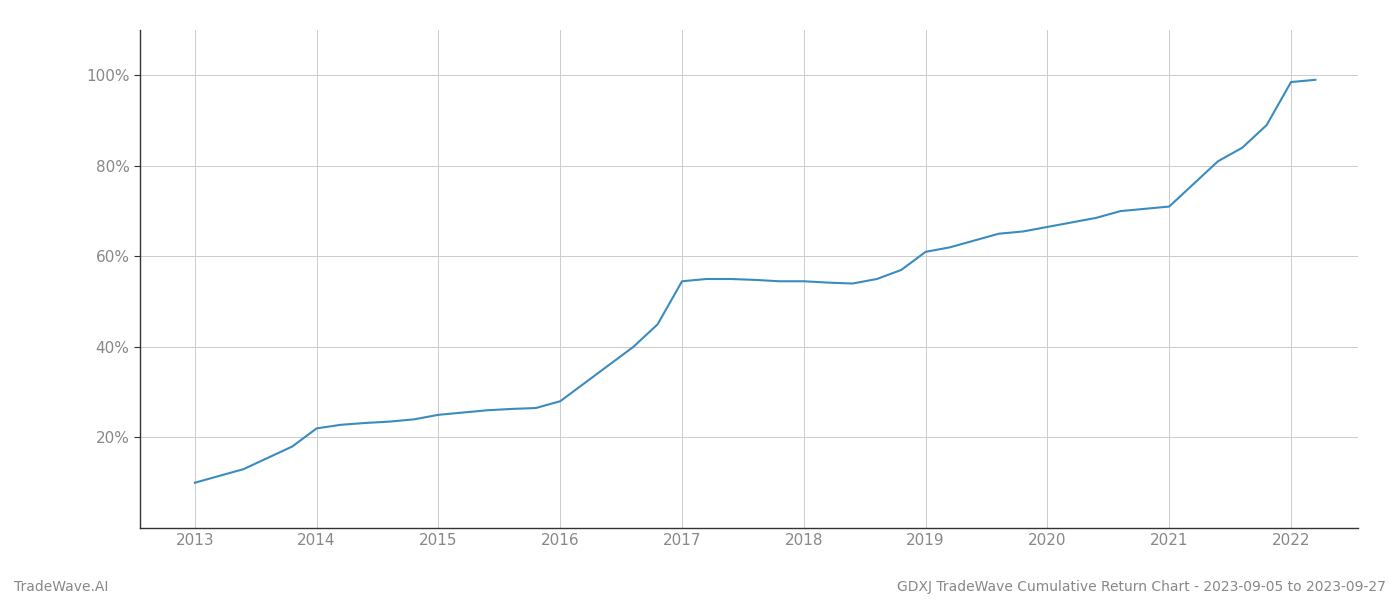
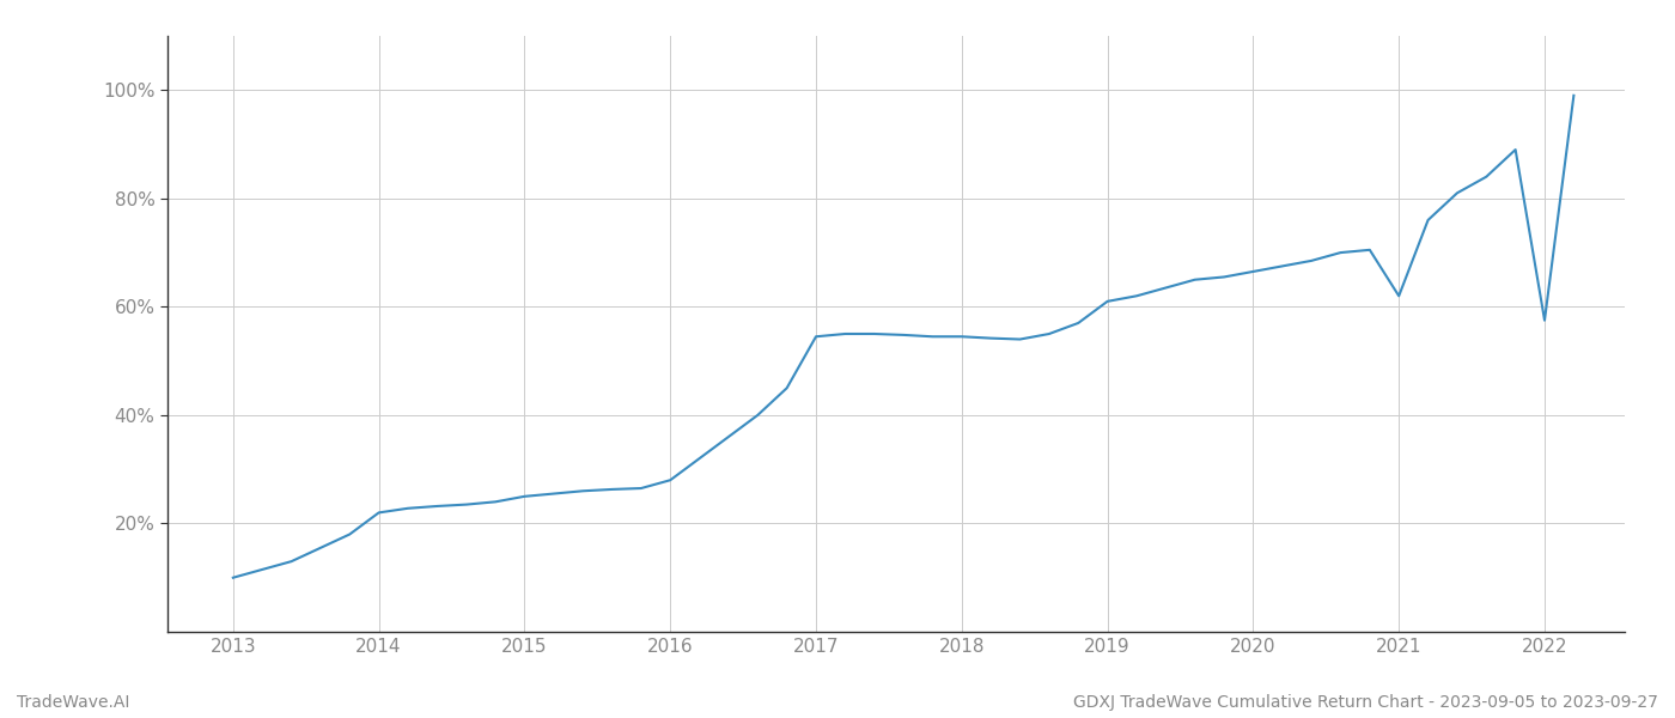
2021: 71.0% -> 62.0%
2022: 98.5% -> 57.5%
